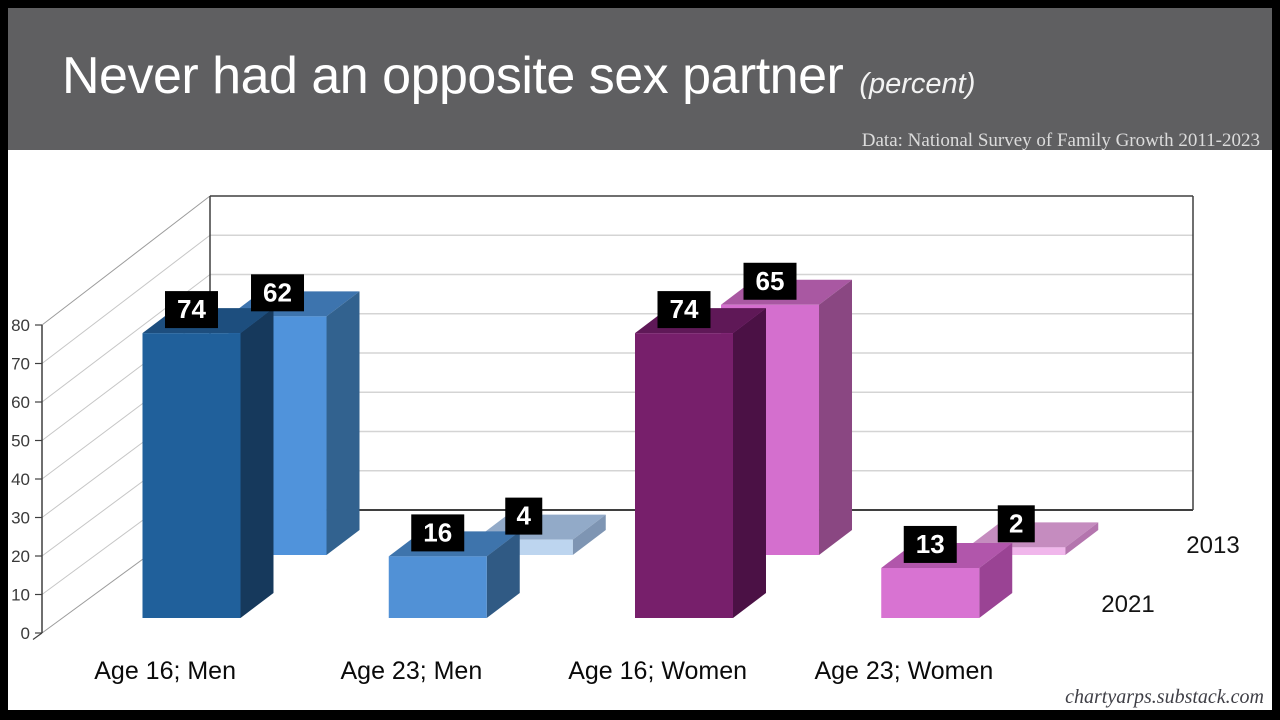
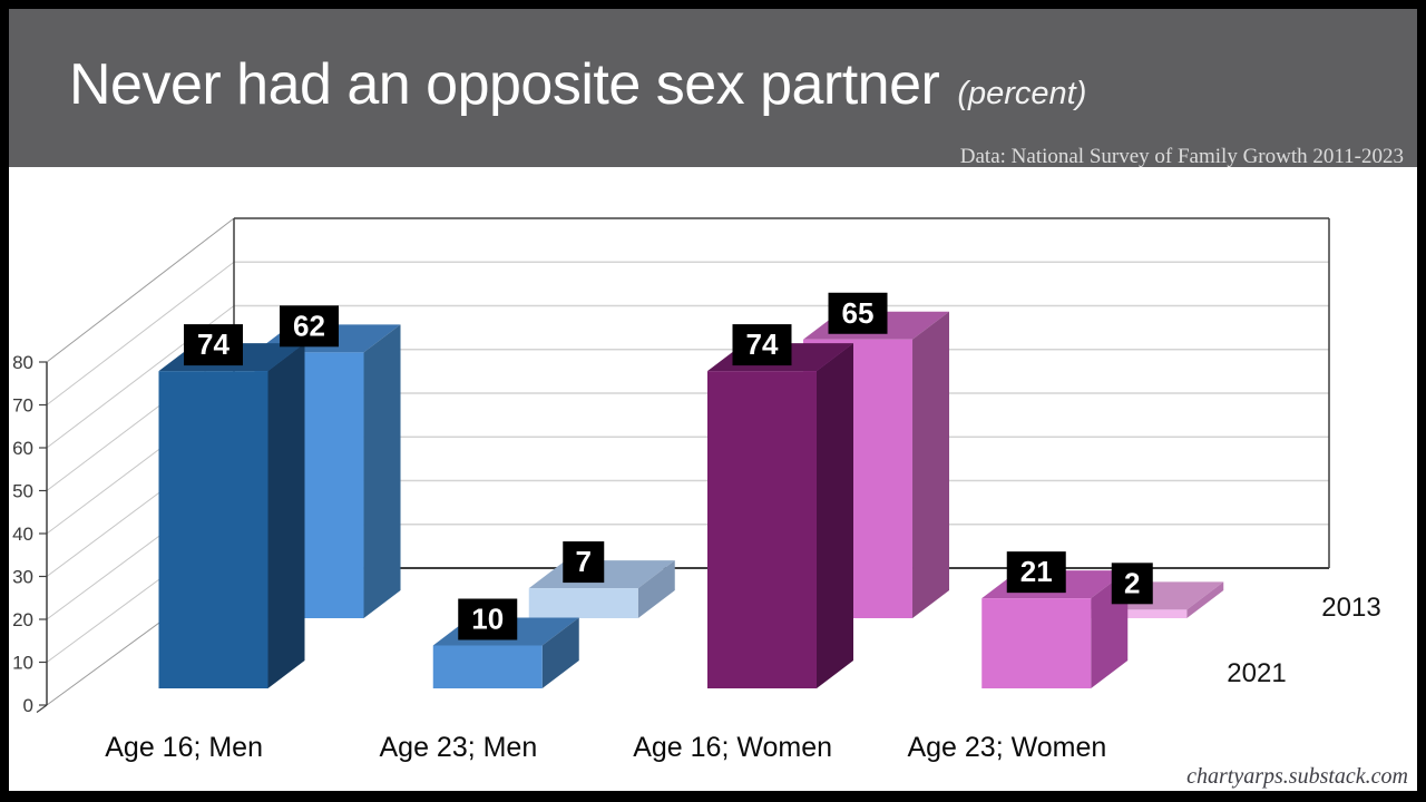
2013/Age 23; Men: 4 -> 7
2021/Age 23; Men: 16 -> 10
2021/Age 23; Women: 13 -> 21
